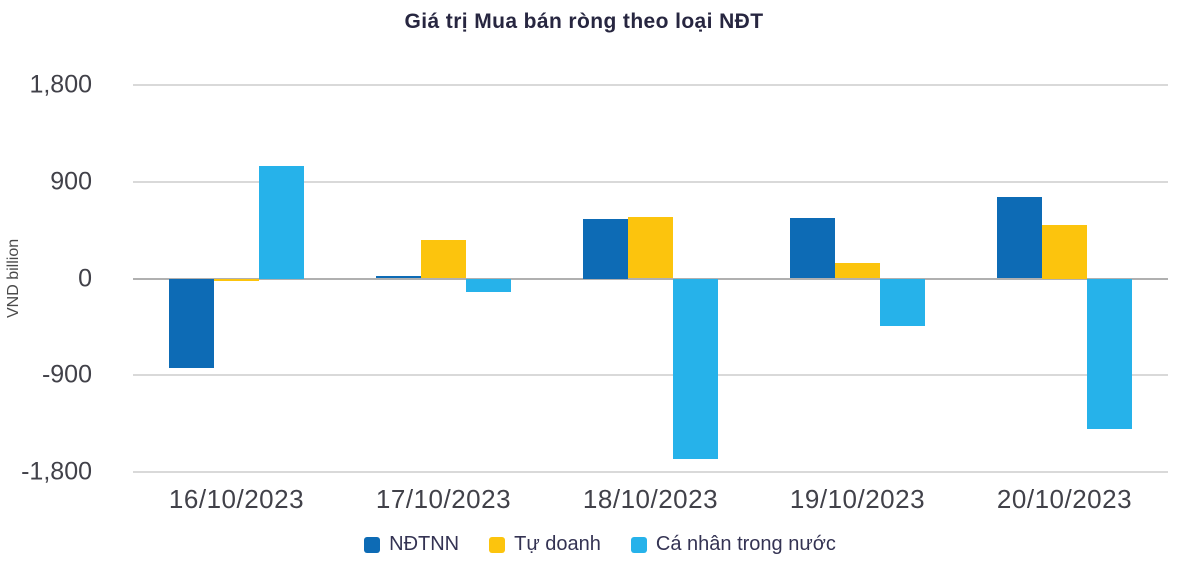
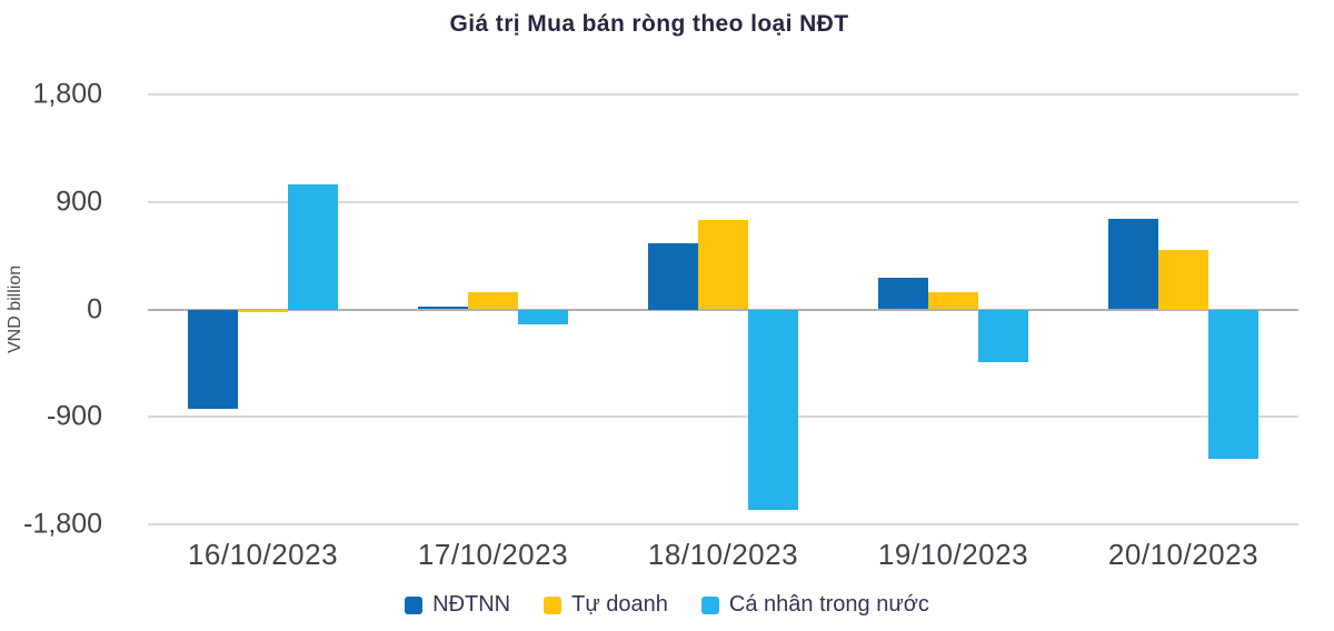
Tự doanh/17/10/2023: 360 -> 140
Tự doanh/18/10/2023: 570 -> 740
NĐTNN/19/10/2023: 560 -> 260
Cá nhân trong nước/20/10/2023: -1400 -> -1250
